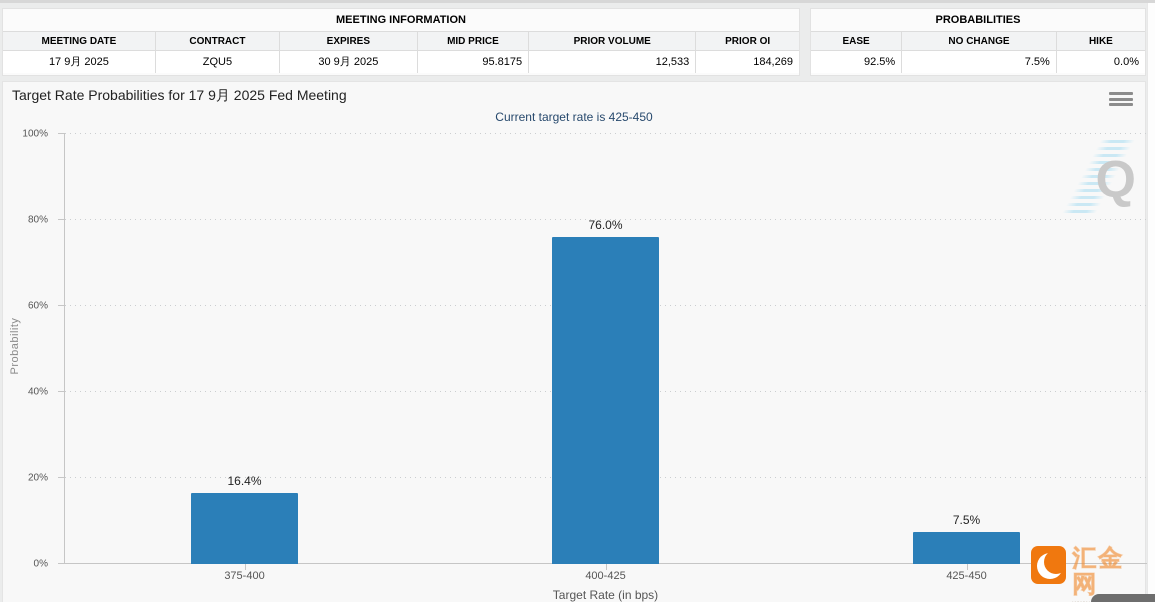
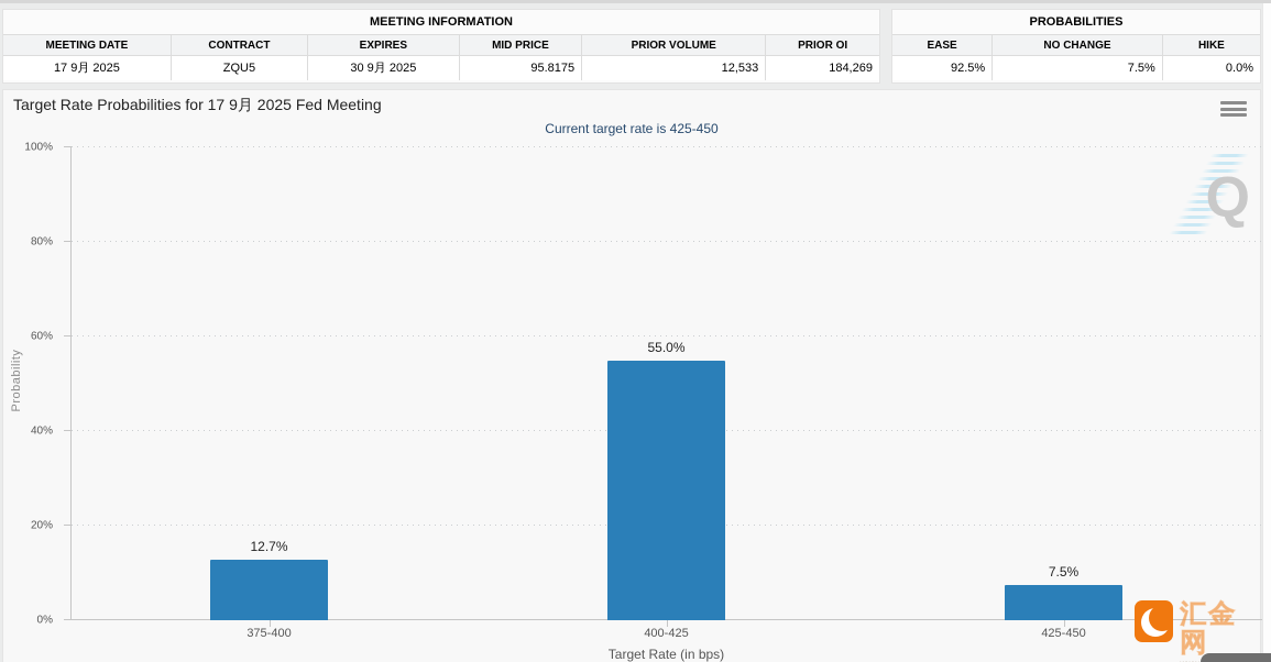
375-400: 16.4% -> 12.7%
400-425: 76.0% -> 55.0%
